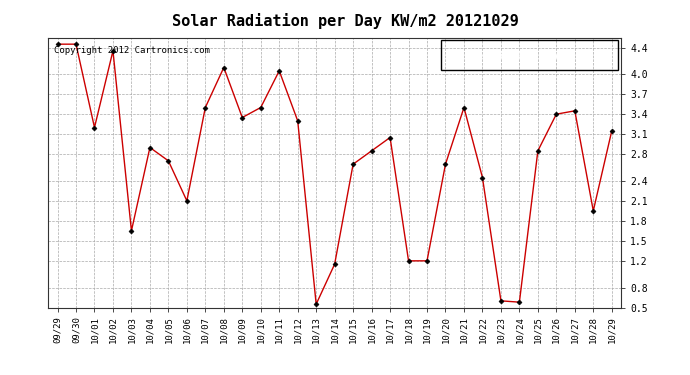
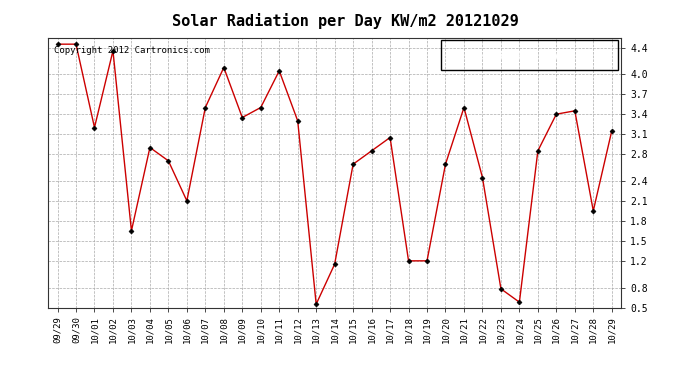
10/23: 0.60 -> 0.78
